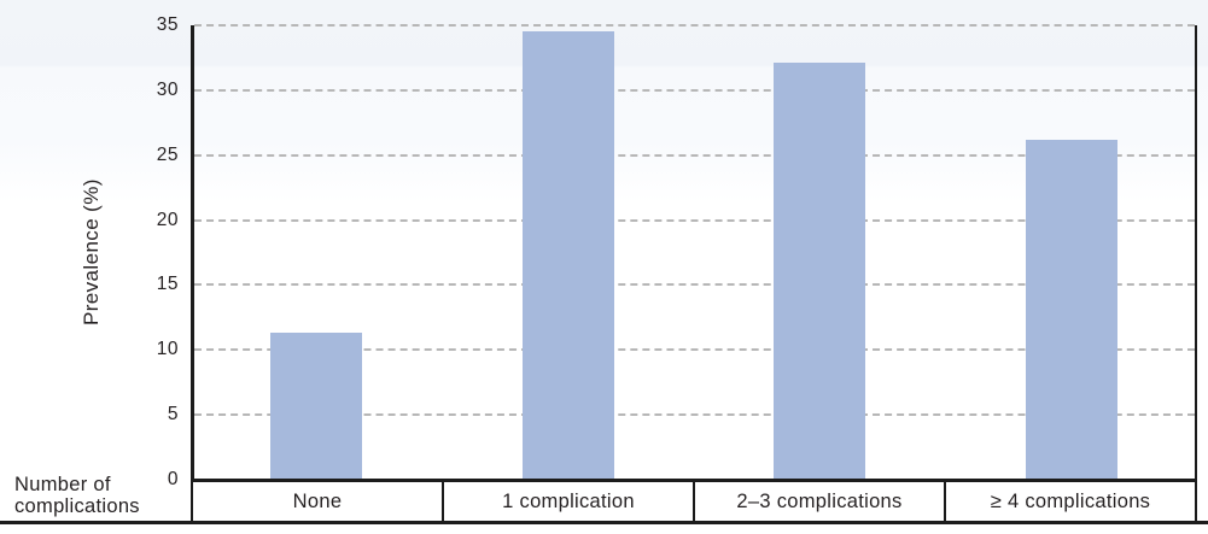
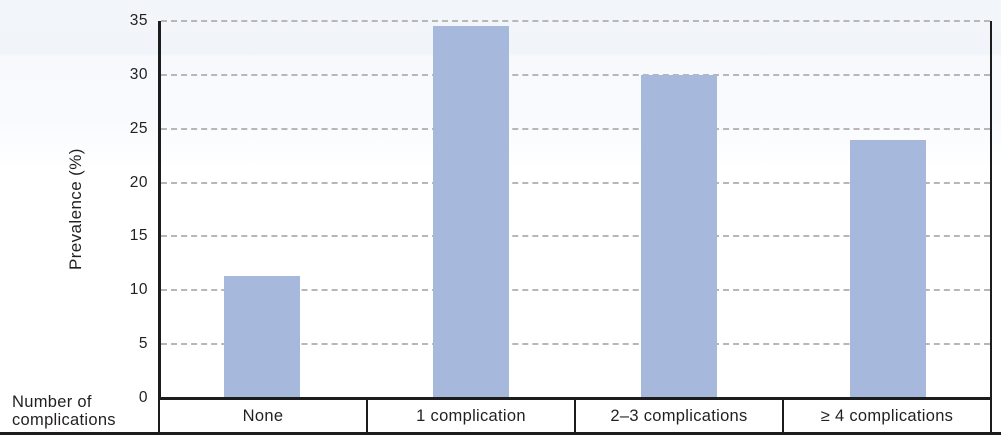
2–3 complications: 32.1 -> 30.0
≥ 4 complications: 26.2 -> 24.0
